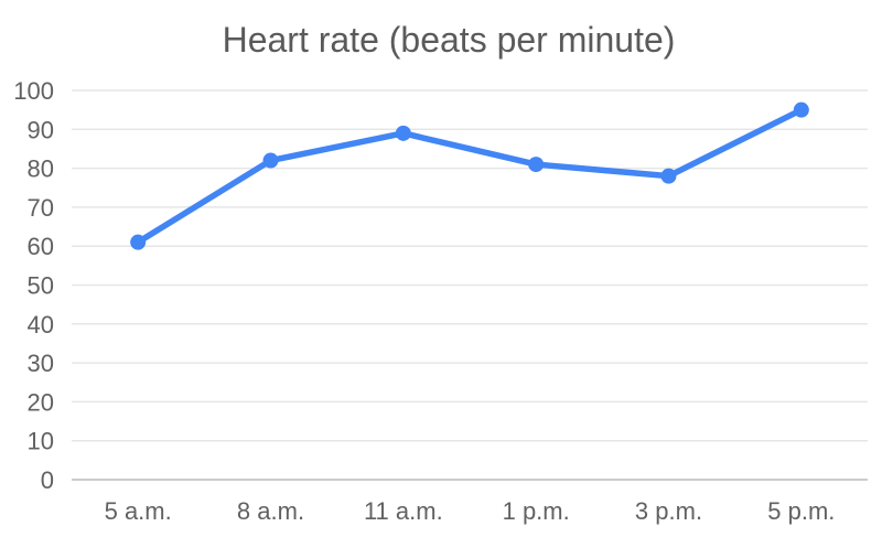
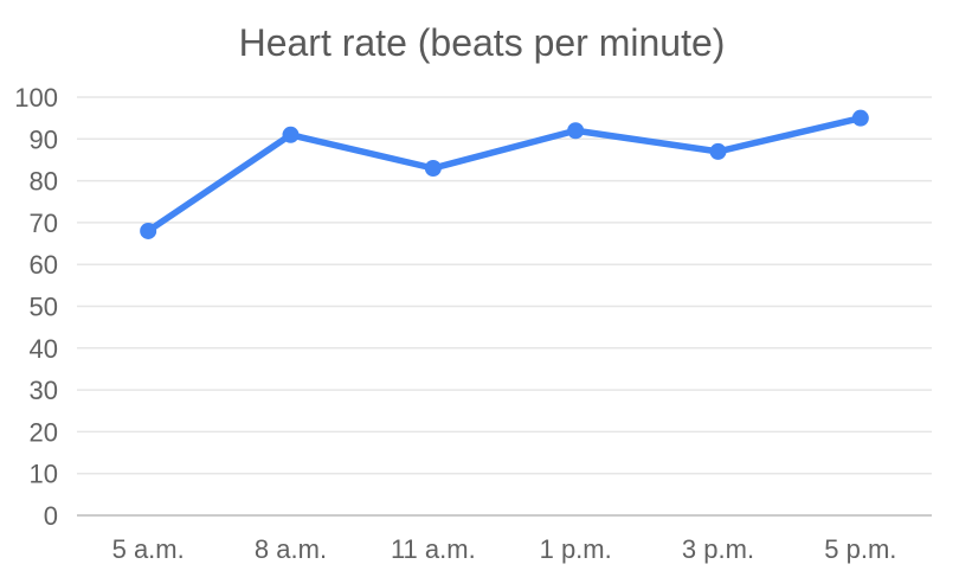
5 a.m.: 61 -> 68
8 a.m.: 82 -> 91
11 a.m.: 89 -> 83
1 p.m.: 81 -> 92
3 p.m.: 78 -> 87
